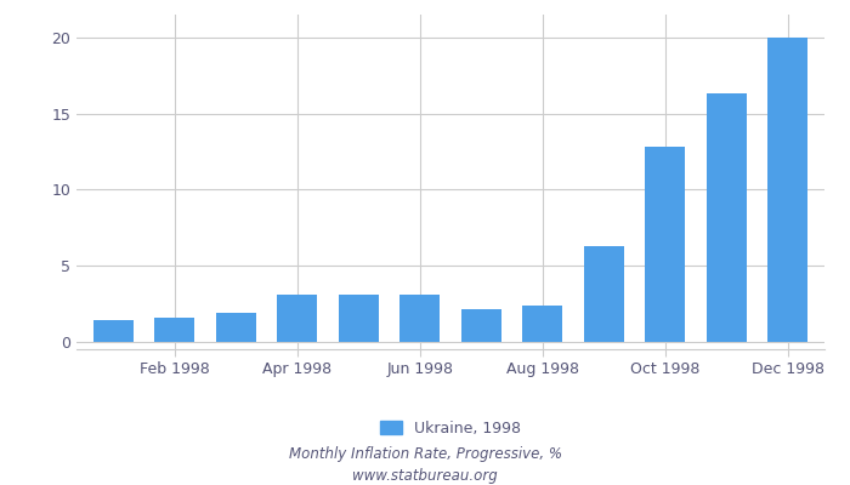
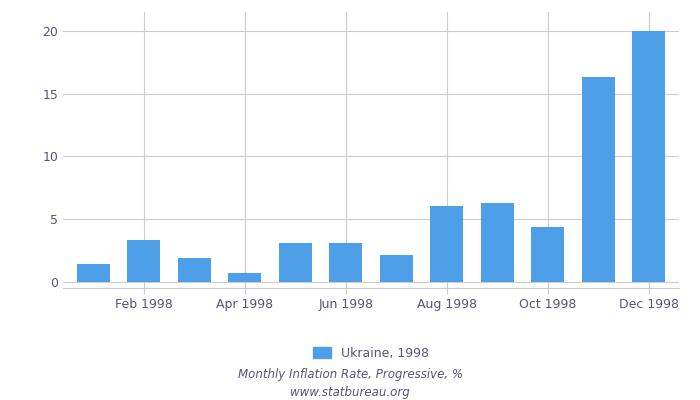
Feb 1998: 1.6 -> 3.3
Apr 1998: 3.1 -> 0.7
Aug 1998: 2.4 -> 6.0
Oct 1998: 12.8 -> 4.4
